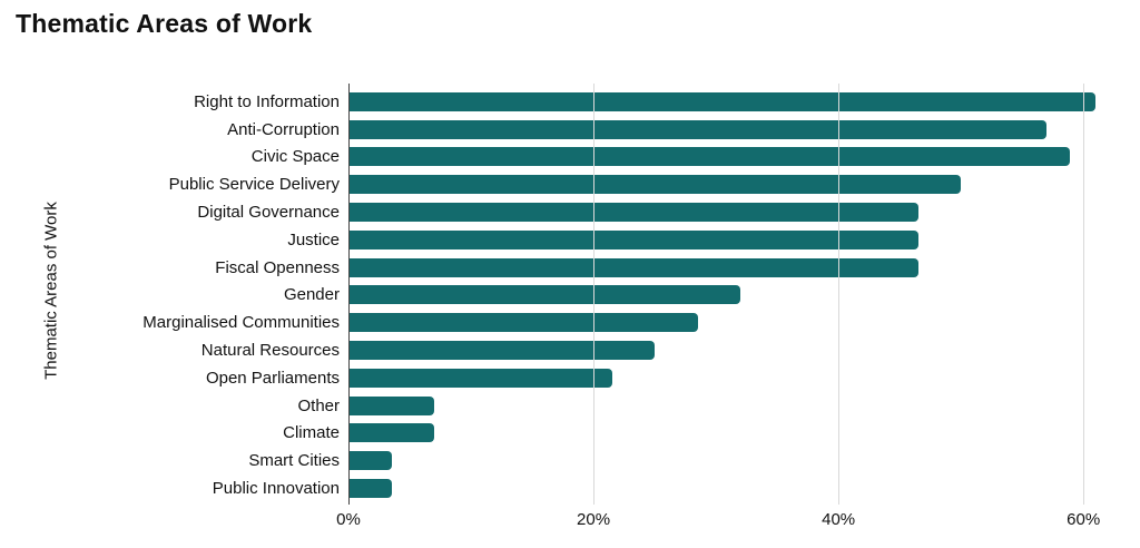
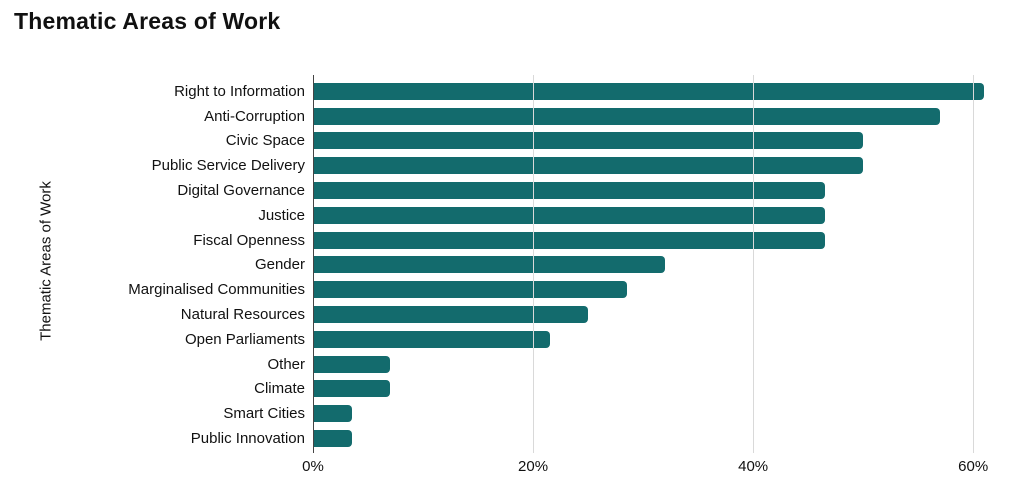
Civic Space: 58.9% -> 50.0%
